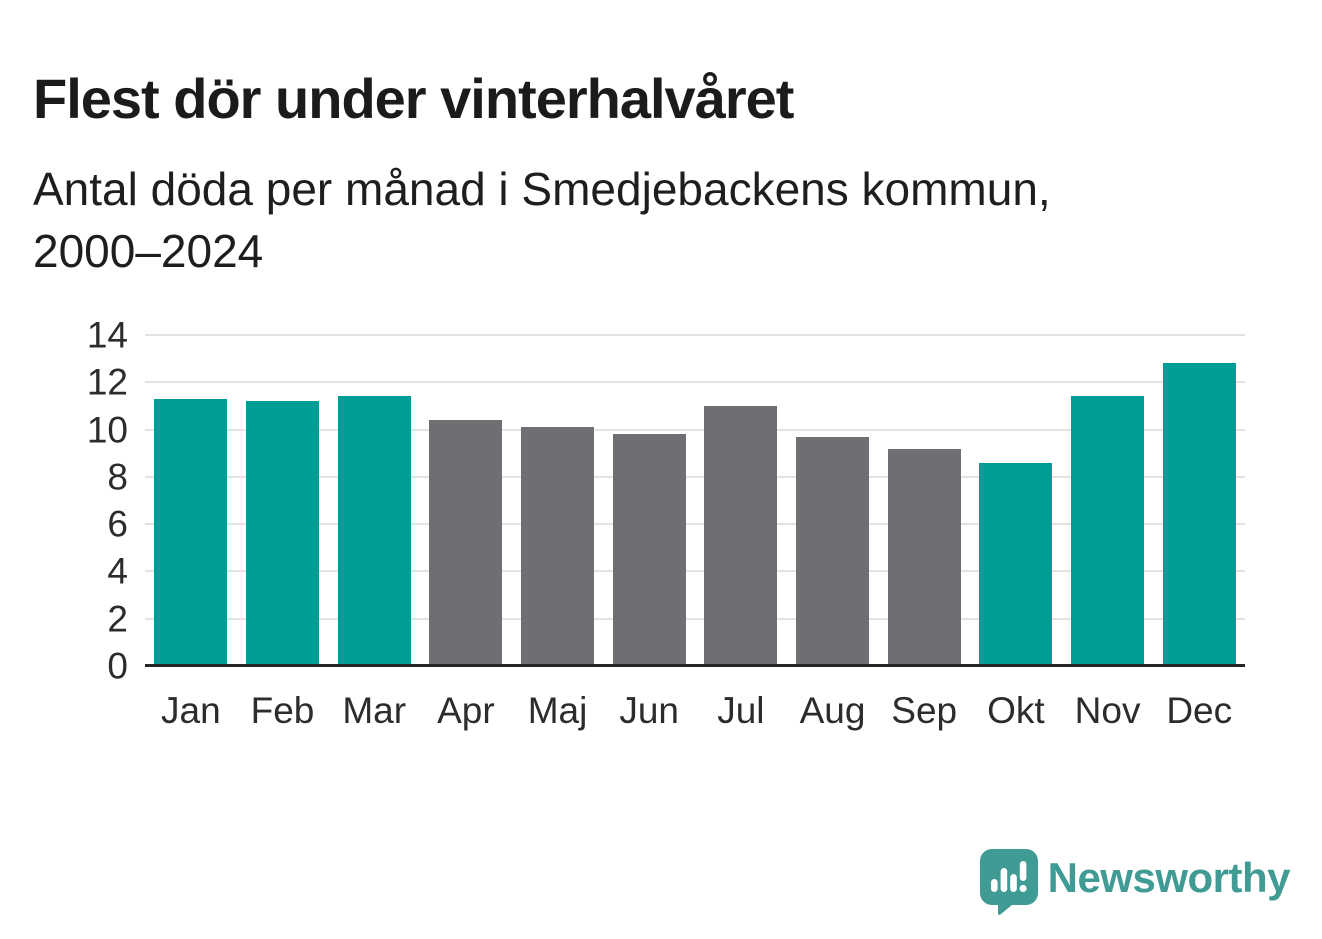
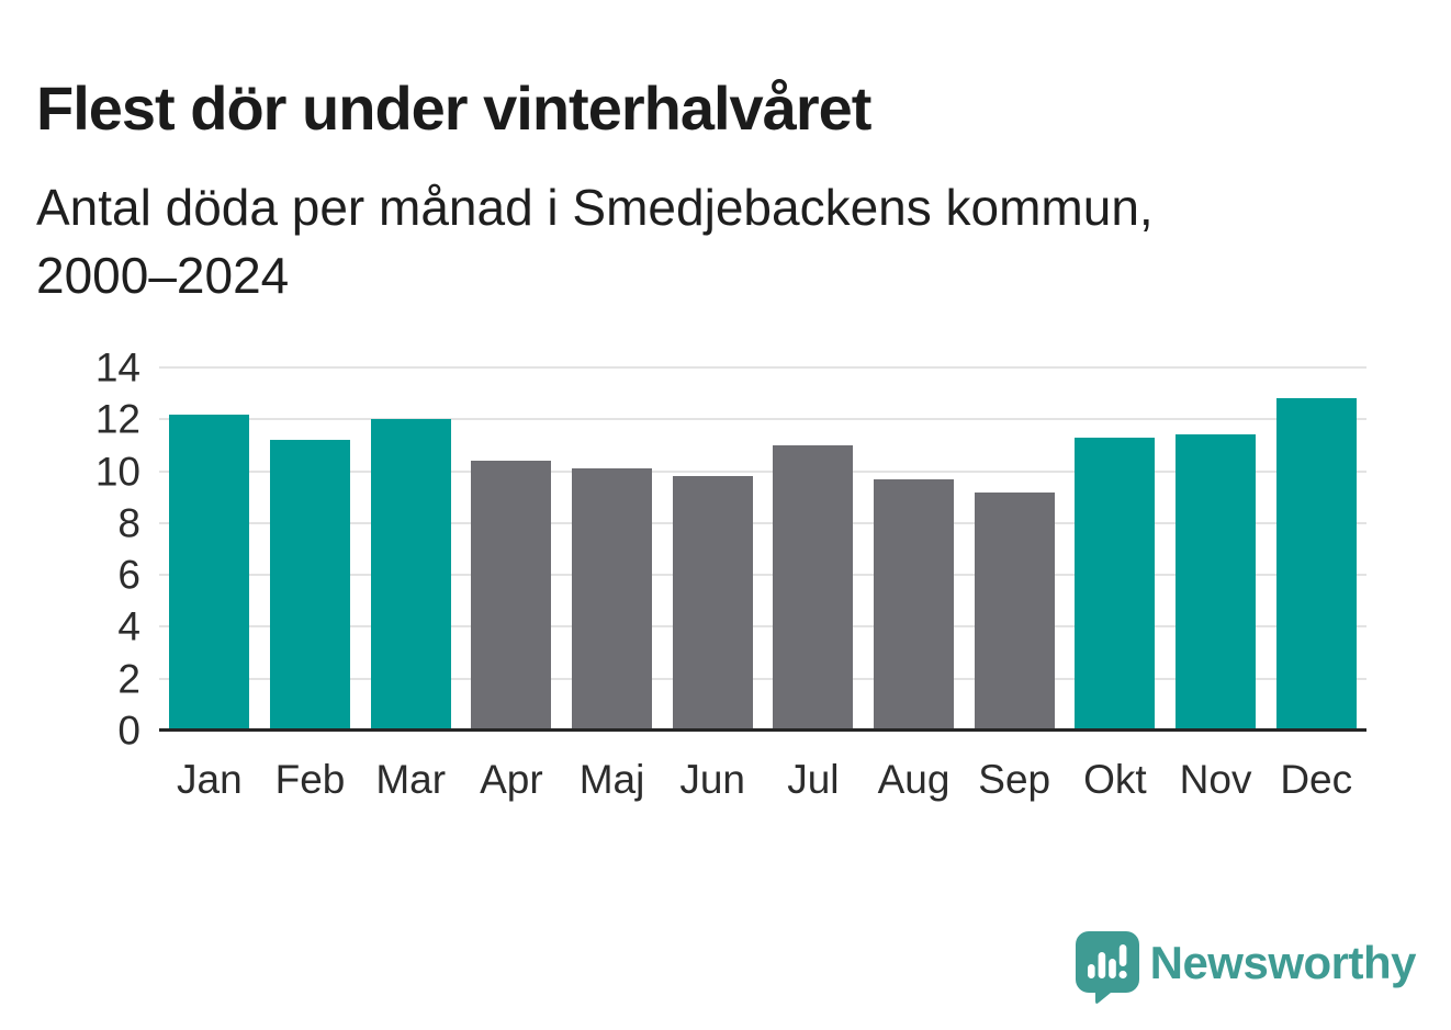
Jan: 11.3 -> 12.2
Mar: 11.4 -> 12.0
Okt: 8.6 -> 11.3
